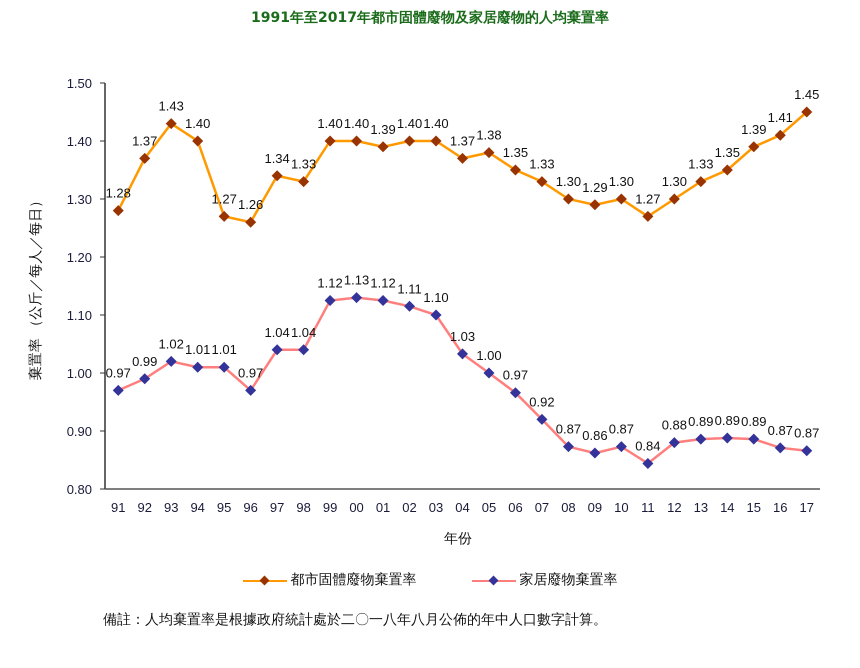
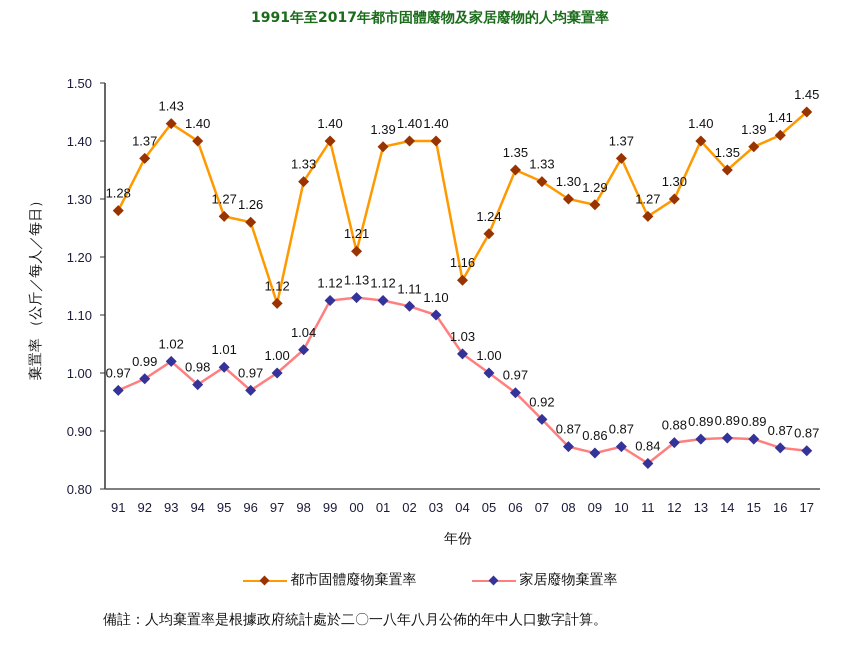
家居廢物棄置率/94: 1.01 -> 0.98
都市固體廢物棄置率/97: 1.34 -> 1.12
家居廢物棄置率/97: 1.04 -> 1.00
都市固體廢物棄置率/00: 1.40 -> 1.21
都市固體廢物棄置率/04: 1.37 -> 1.16
都市固體廢物棄置率/05: 1.38 -> 1.24
都市固體廢物棄置率/10: 1.30 -> 1.37
都市固體廢物棄置率/13: 1.33 -> 1.40
